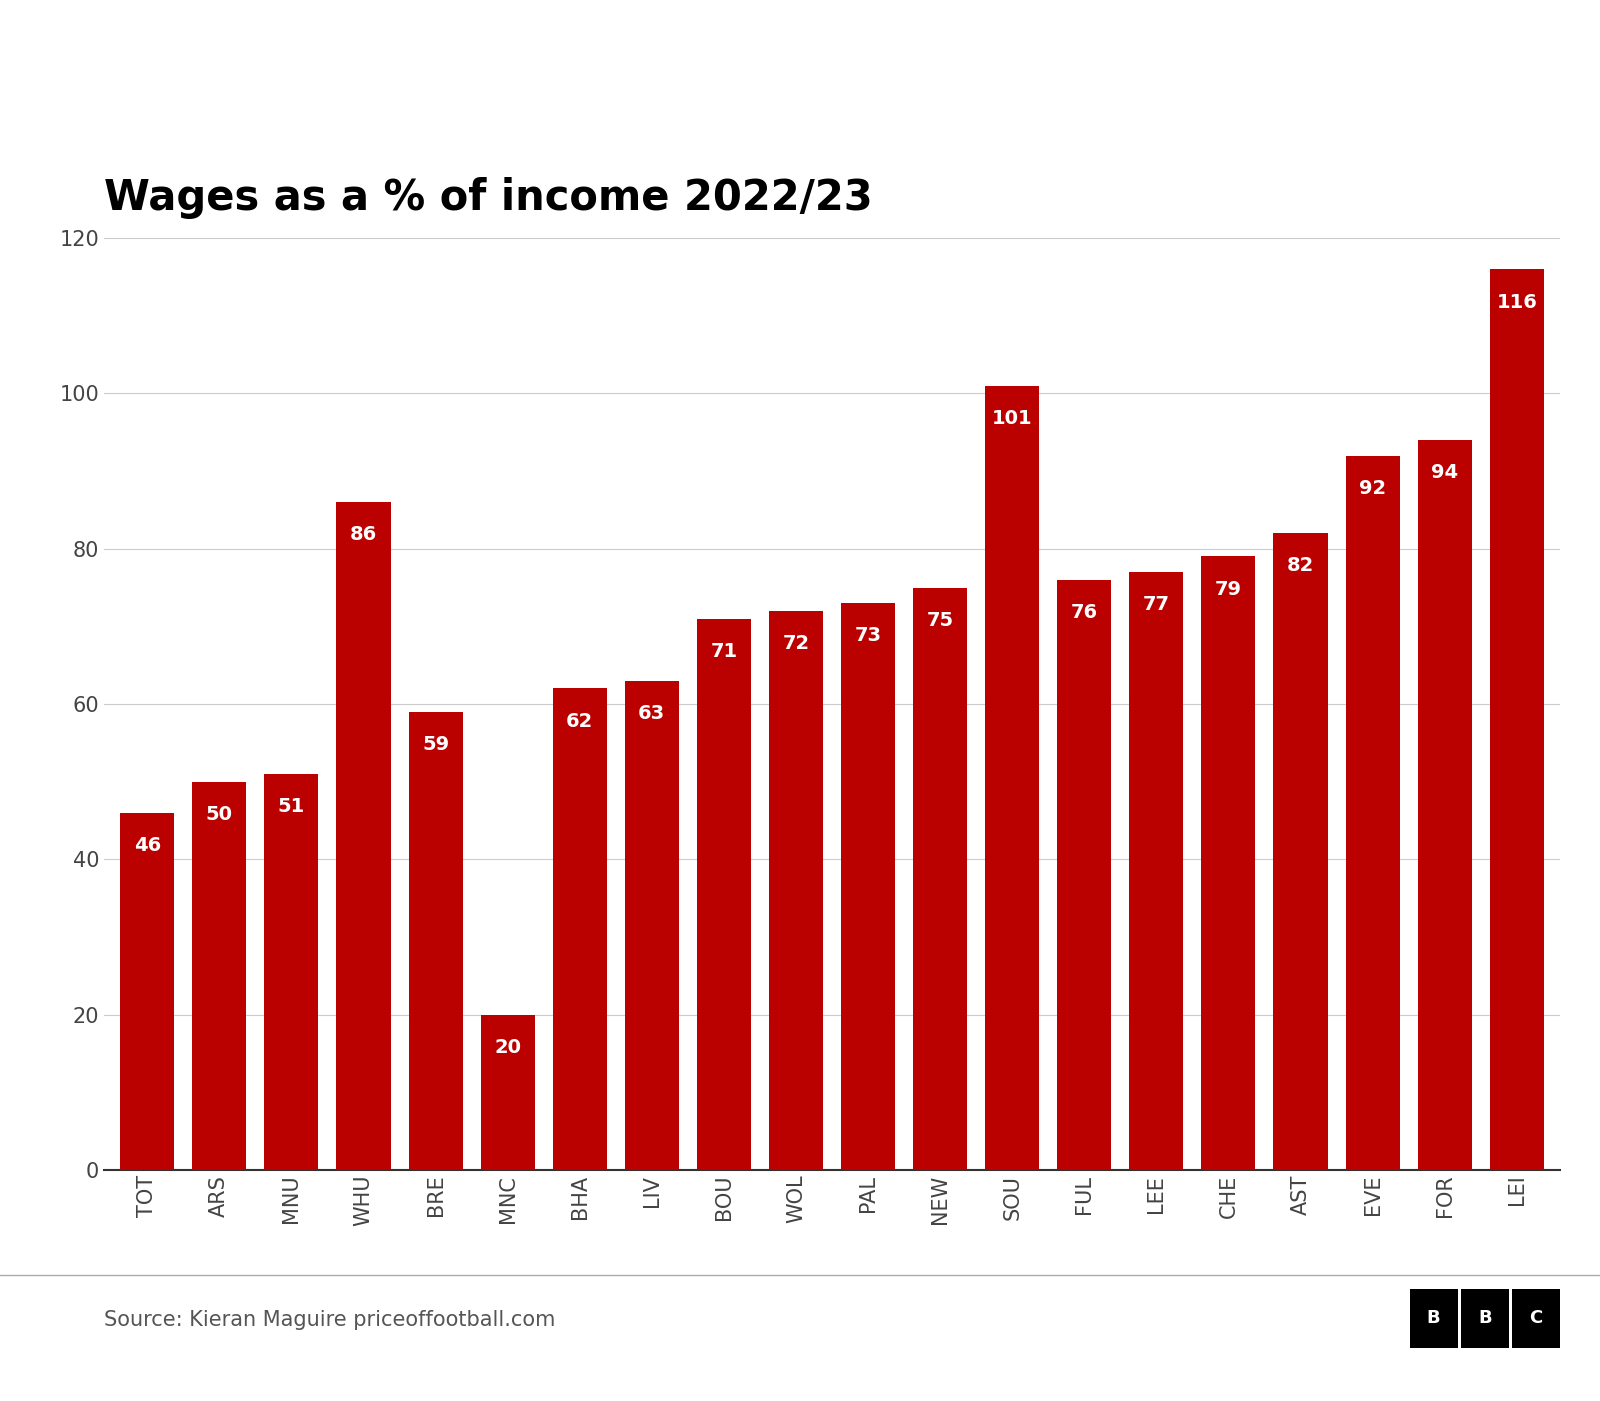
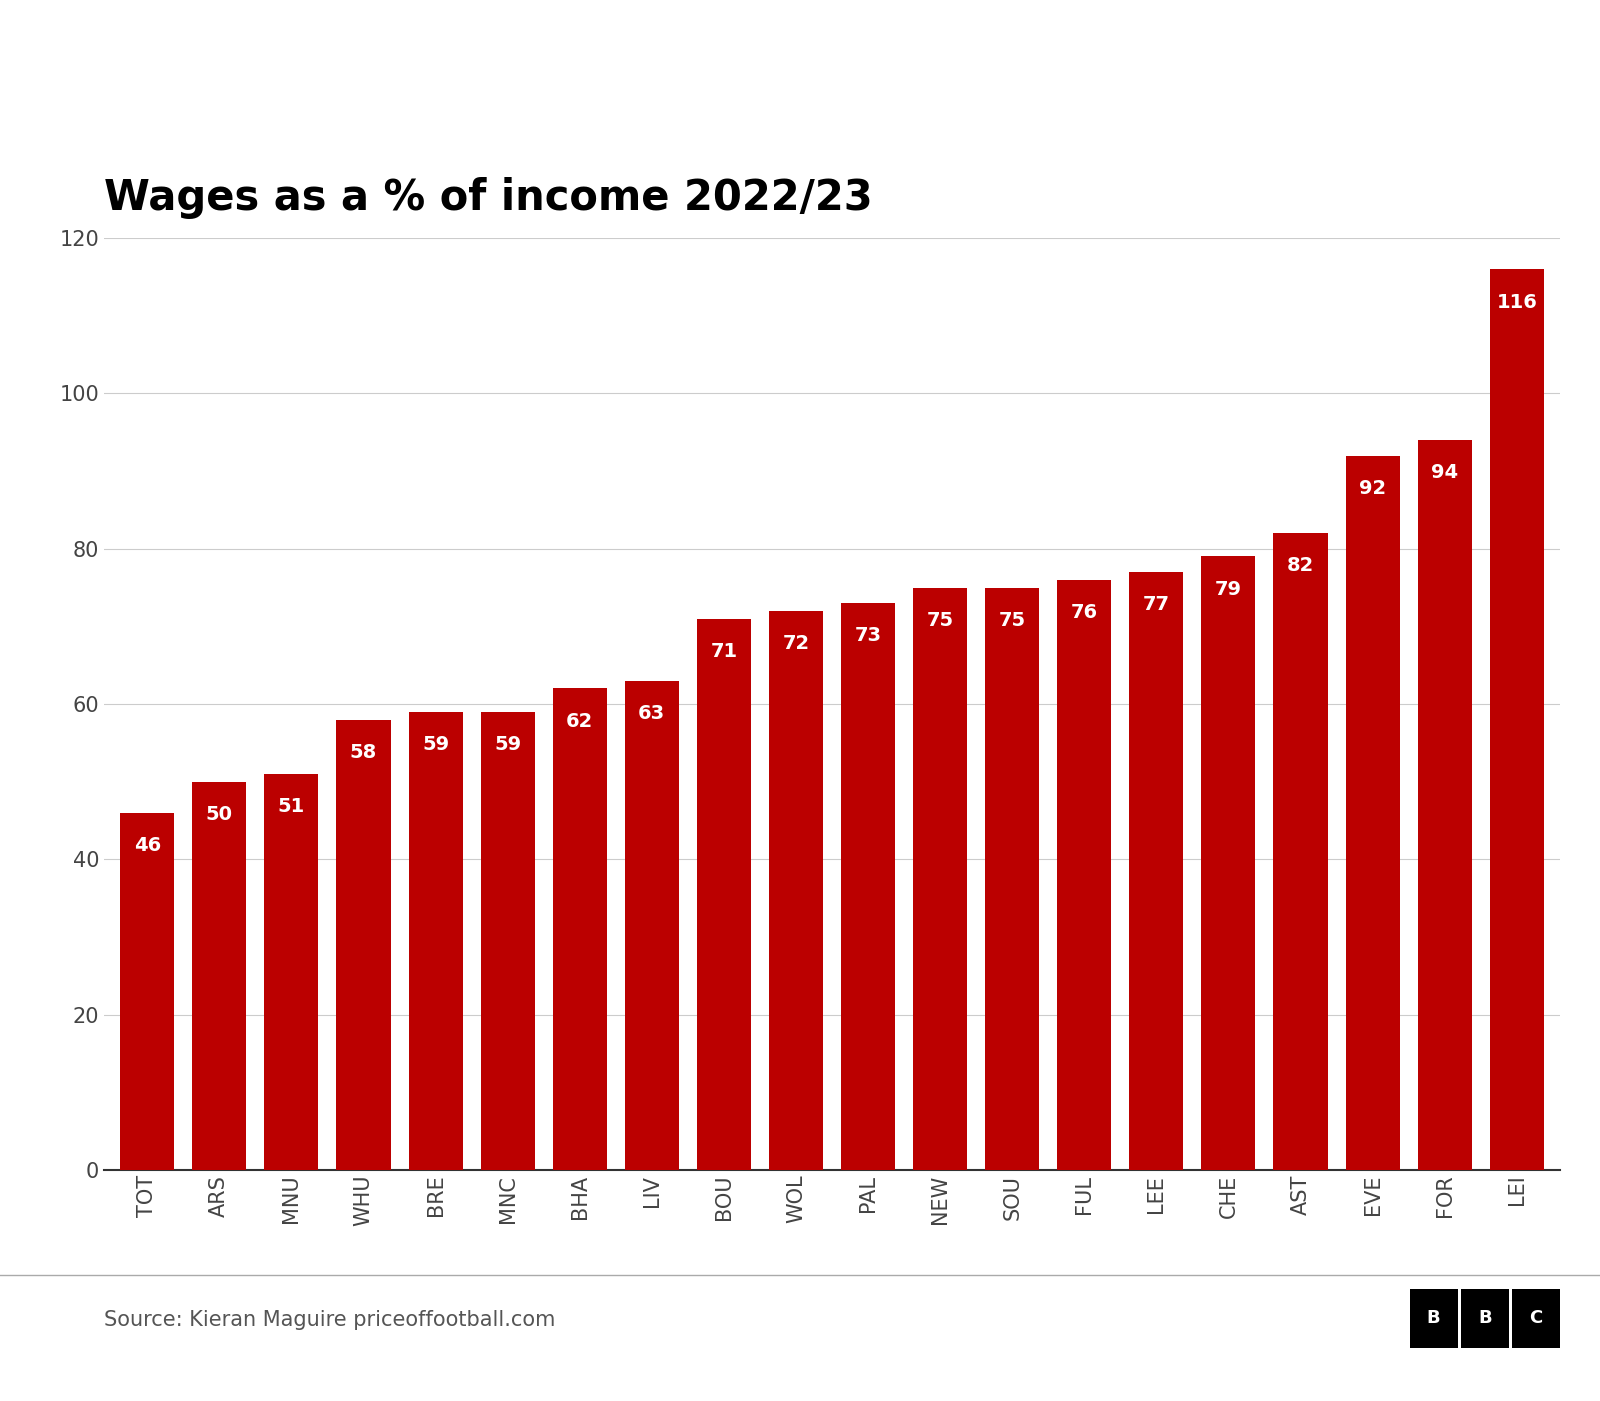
WHU: 86 -> 58
MNC: 20 -> 59
SOU: 101 -> 75
